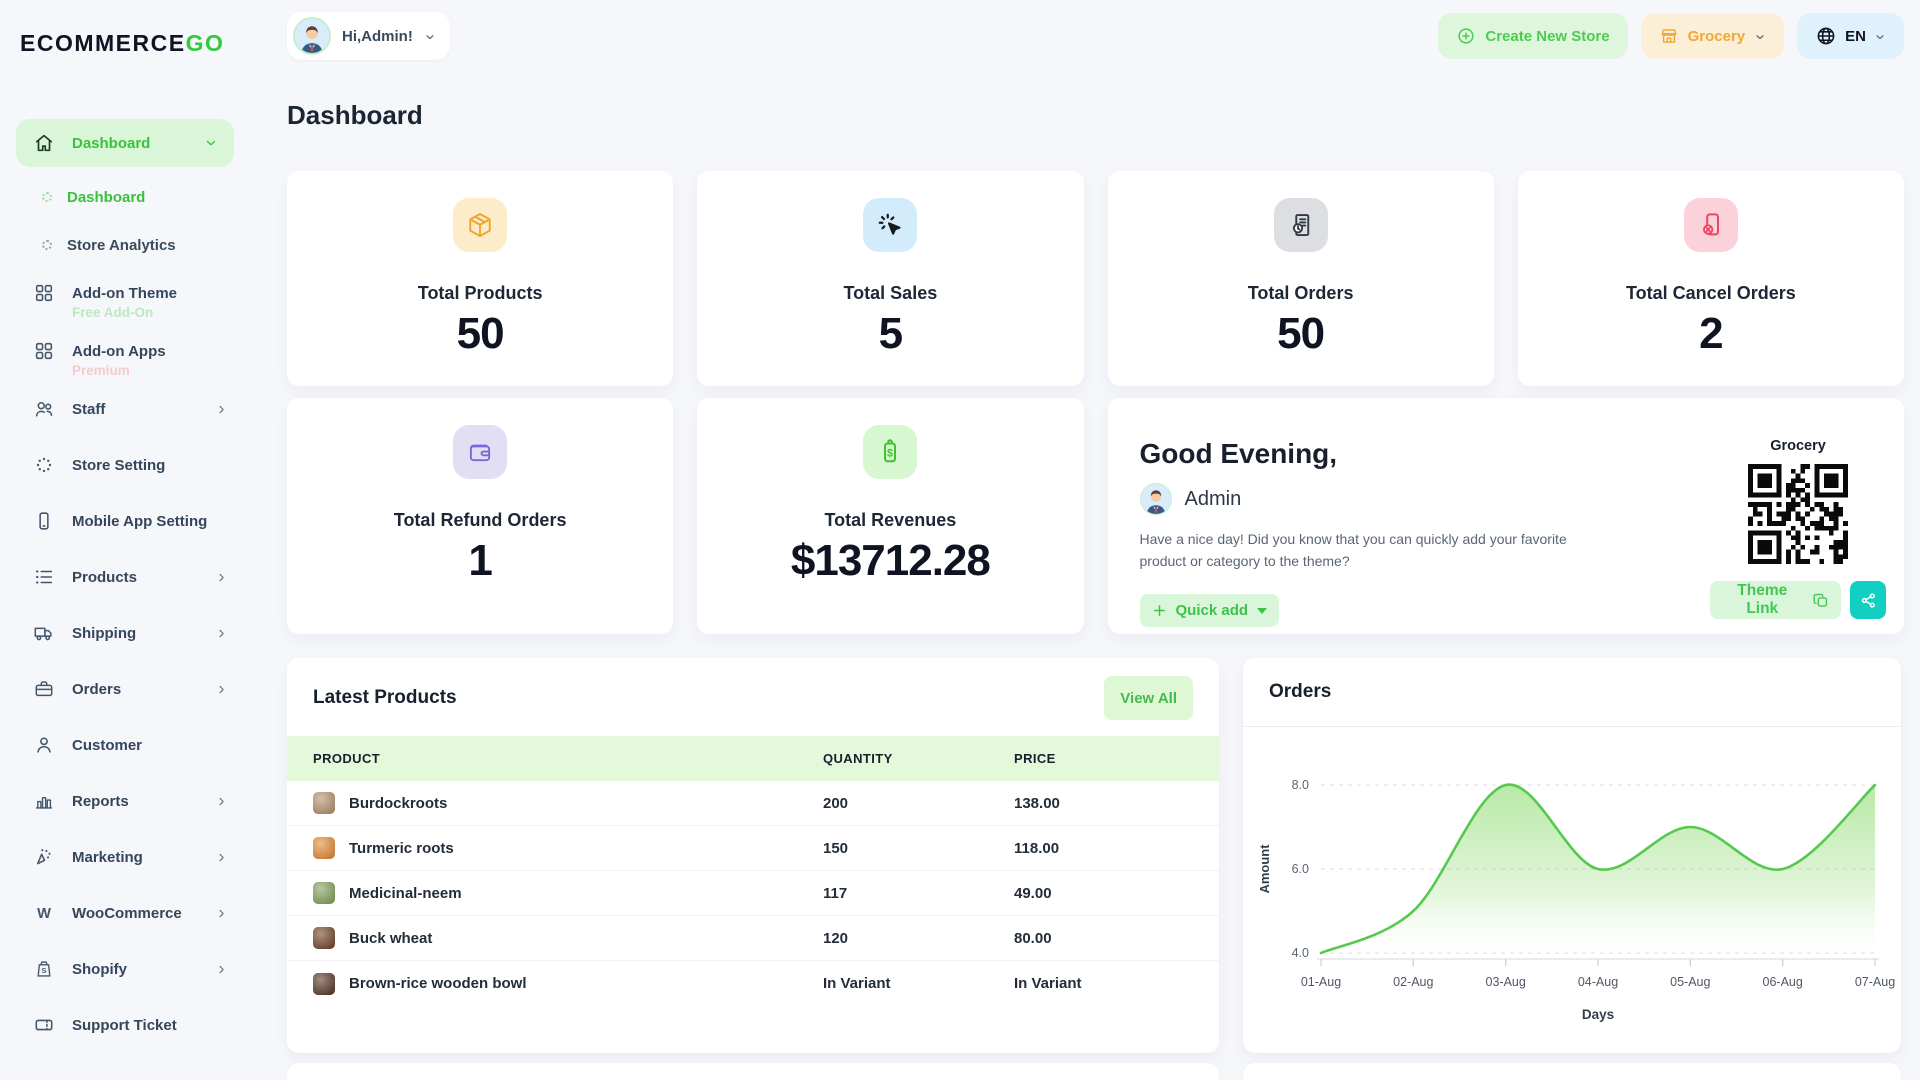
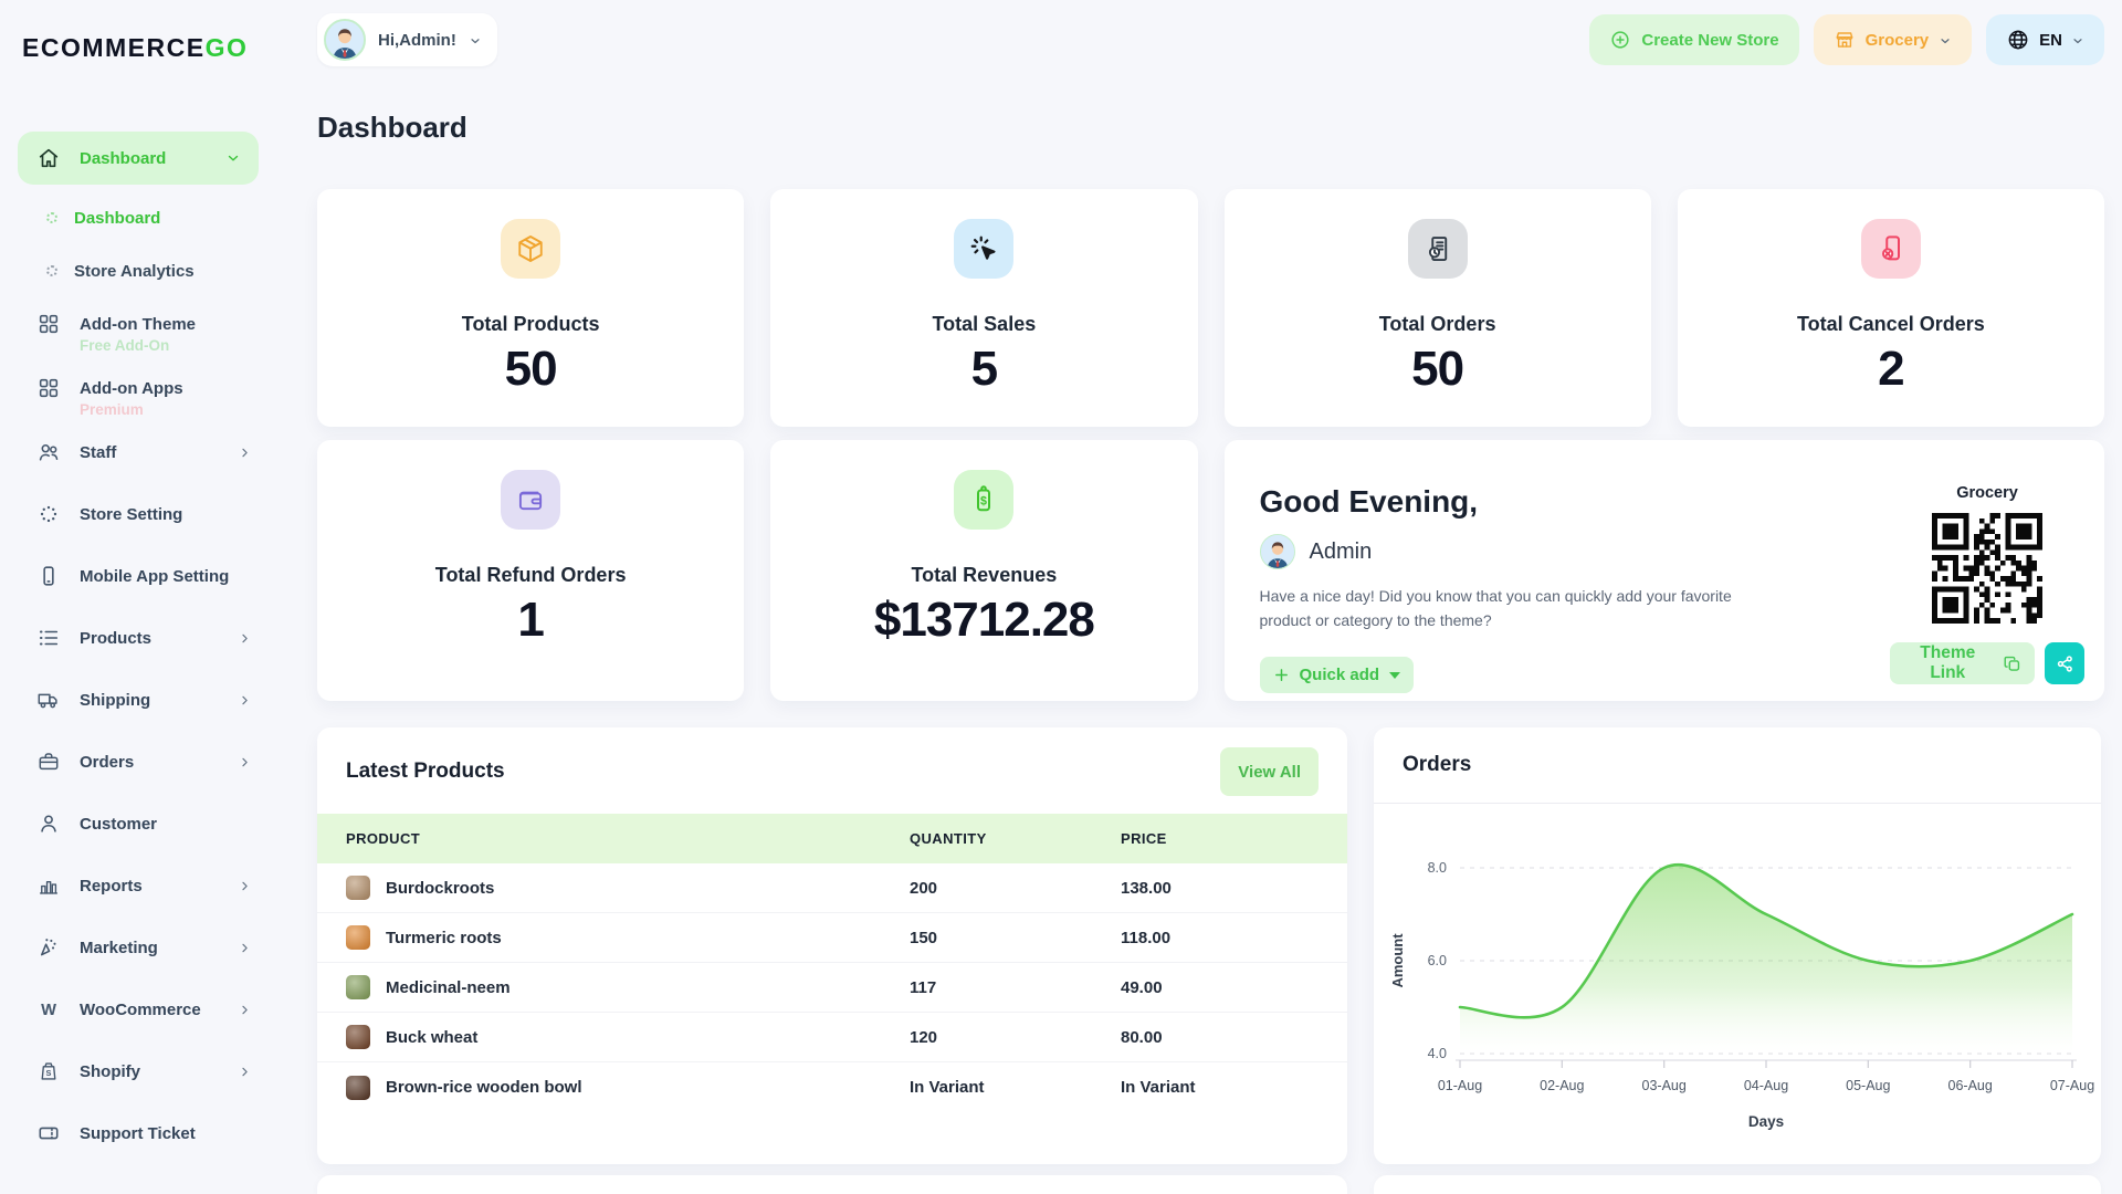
01-Aug: 4 -> 5
04-Aug: 6 -> 7
05-Aug: 7 -> 6
07-Aug: 8 -> 7
